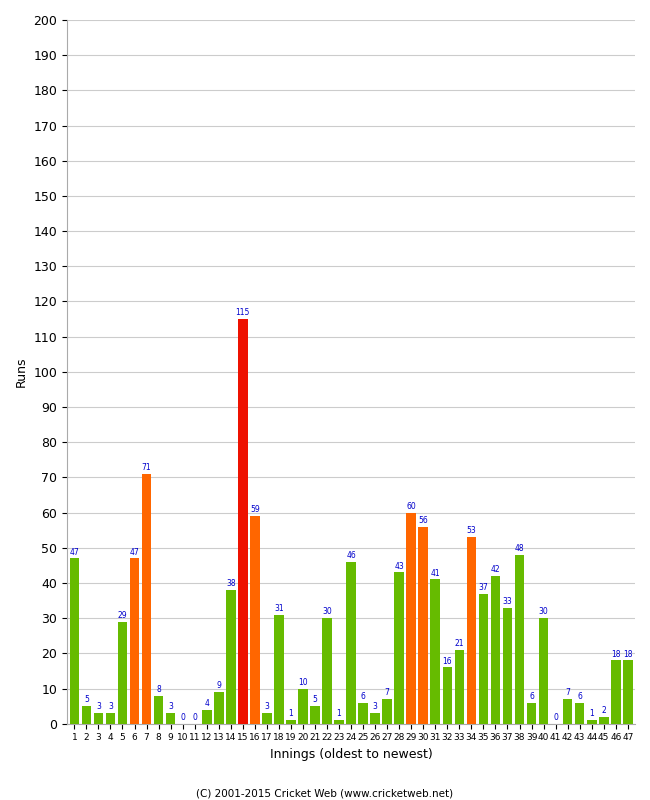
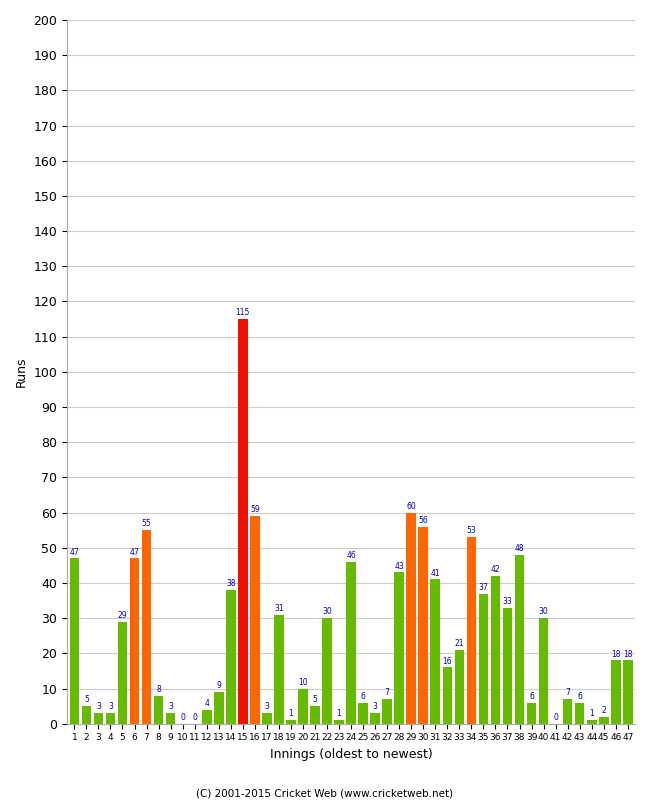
7: 71 -> 55
